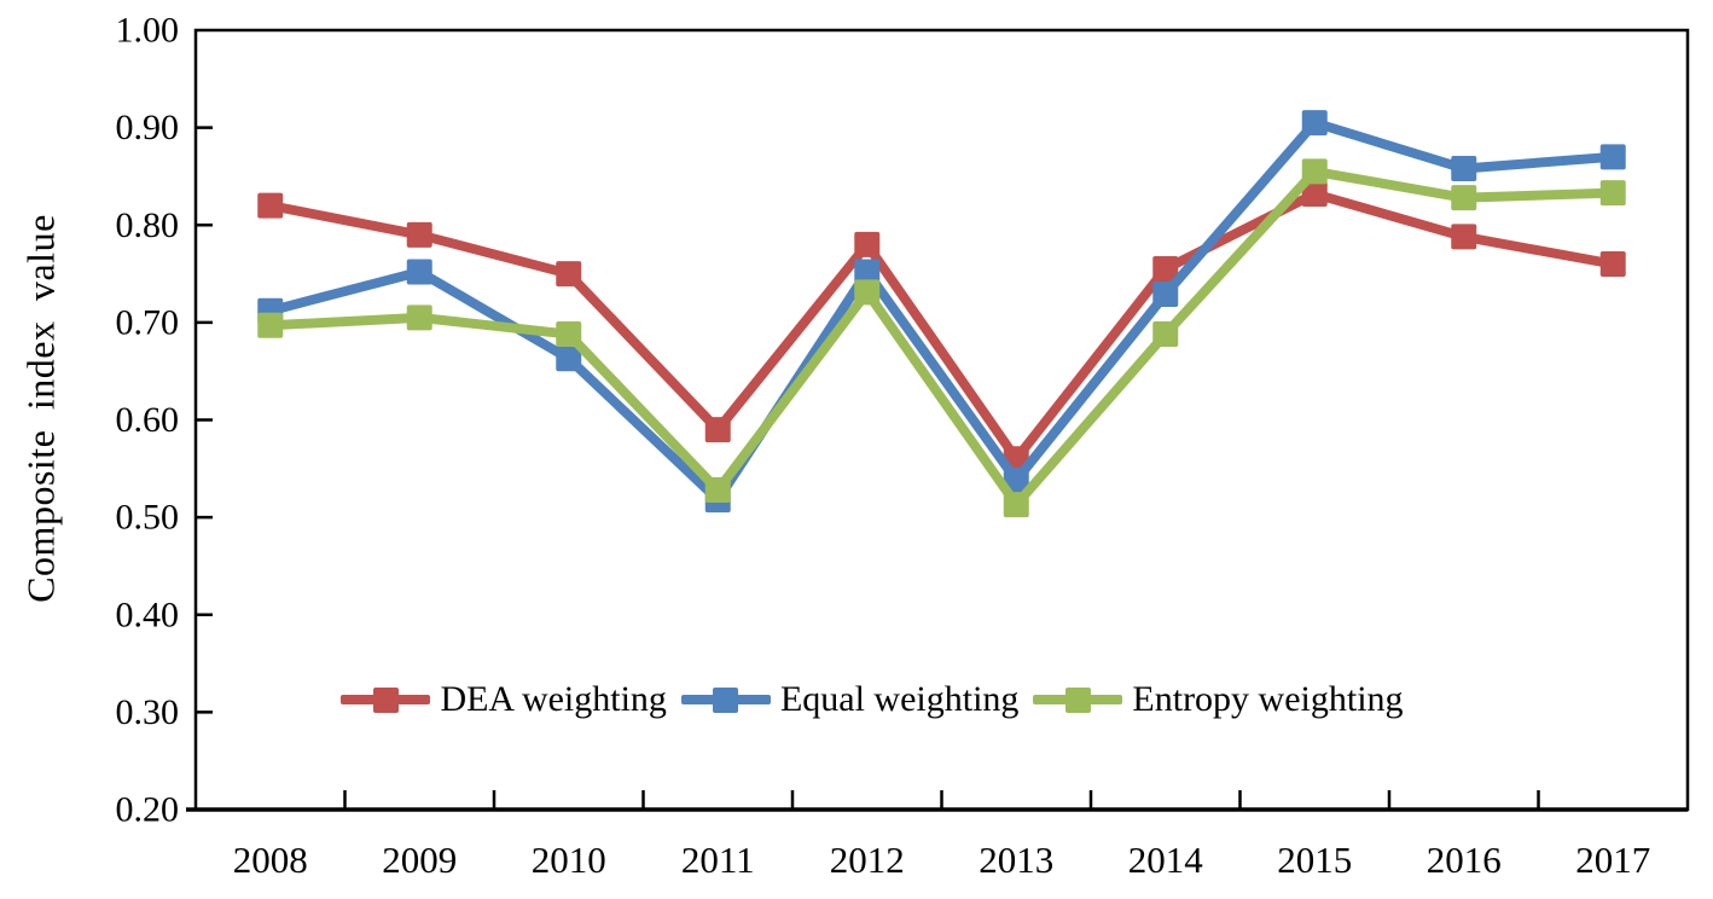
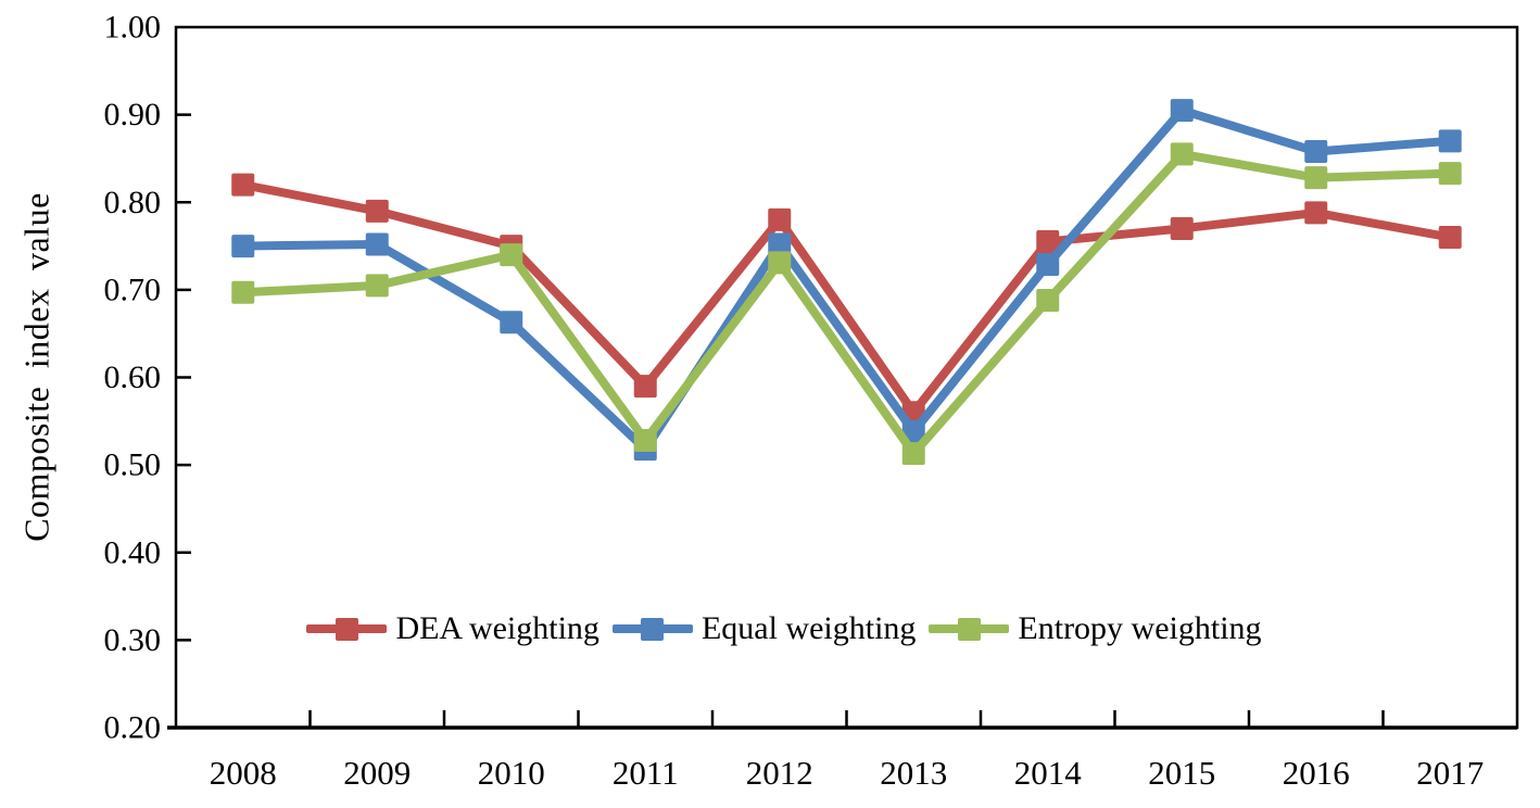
Equal weighting/2008: 0.71 -> 0.75
Entropy weighting/2010: 0.69 -> 0.74
DEA weighting/2015: 0.83 -> 0.77
